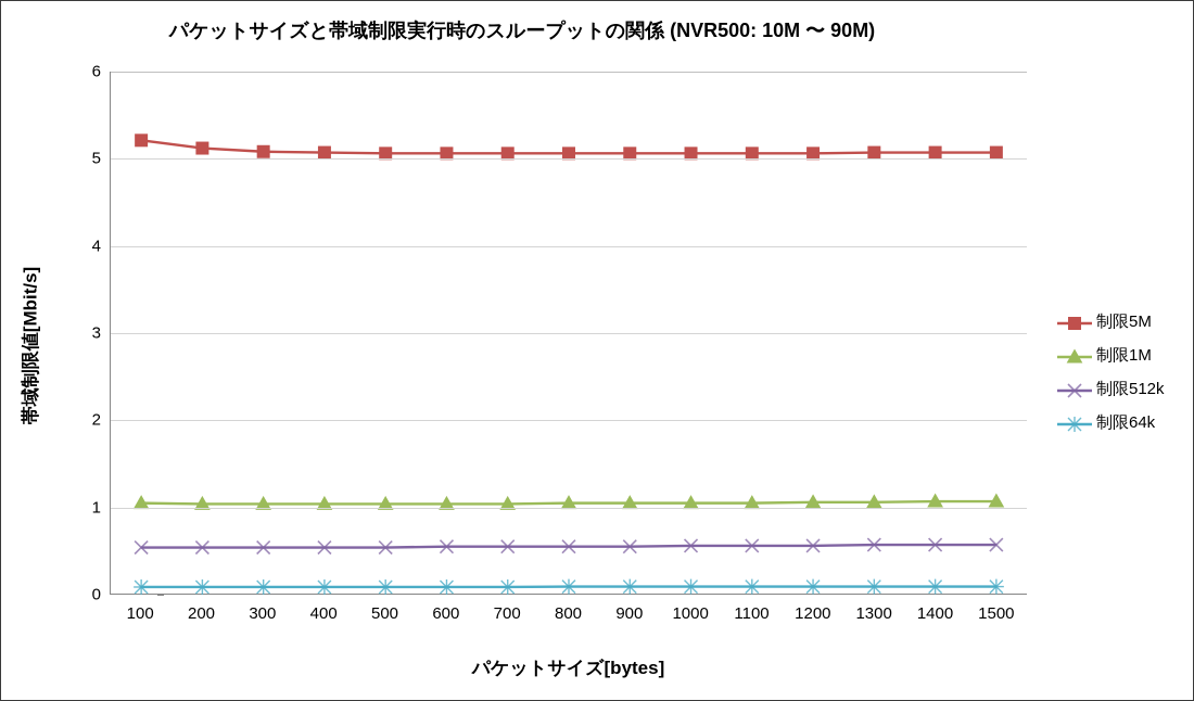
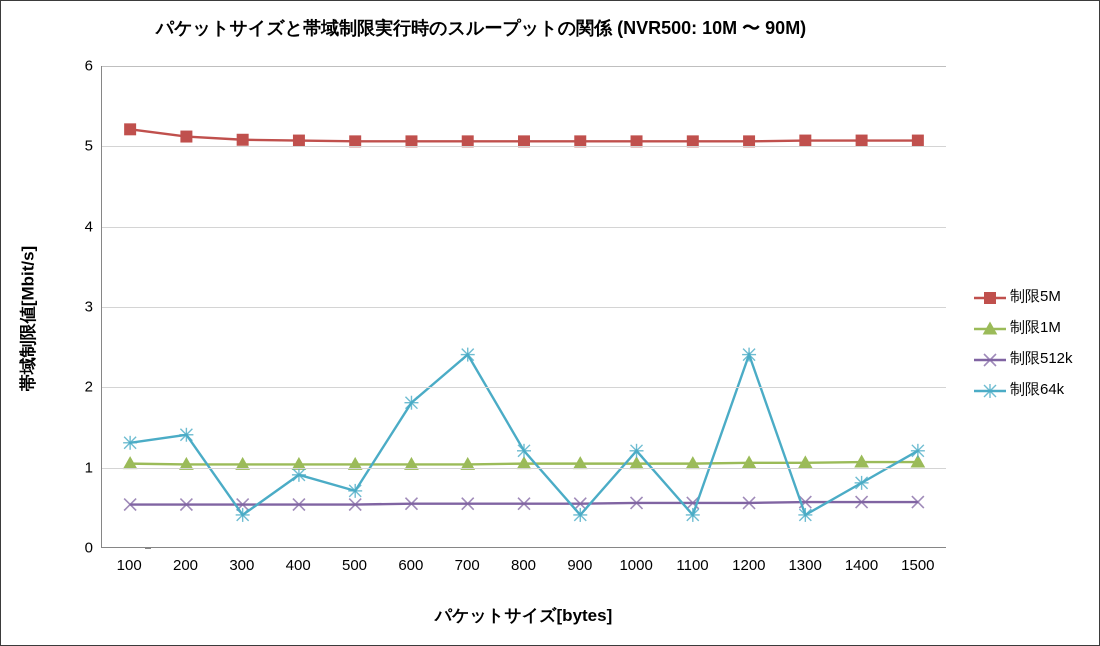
制限64k/100: 0.1 -> 1.3
制限64k/200: 0.1 -> 1.4
制限64k/300: 0.1 -> 0.4
制限64k/400: 0.1 -> 0.9
制限64k/500: 0.1 -> 0.7
制限64k/600: 0.1 -> 1.8
制限64k/700: 0.1 -> 2.4
制限64k/800: 0.1 -> 1.2
制限64k/900: 0.1 -> 0.4
制限64k/1000: 0.1 -> 1.2
制限64k/1100: 0.1 -> 0.4
制限64k/1200: 0.1 -> 2.4
制限64k/1300: 0.1 -> 0.4
制限64k/1400: 0.1 -> 0.8
制限64k/1500: 0.1 -> 1.2
